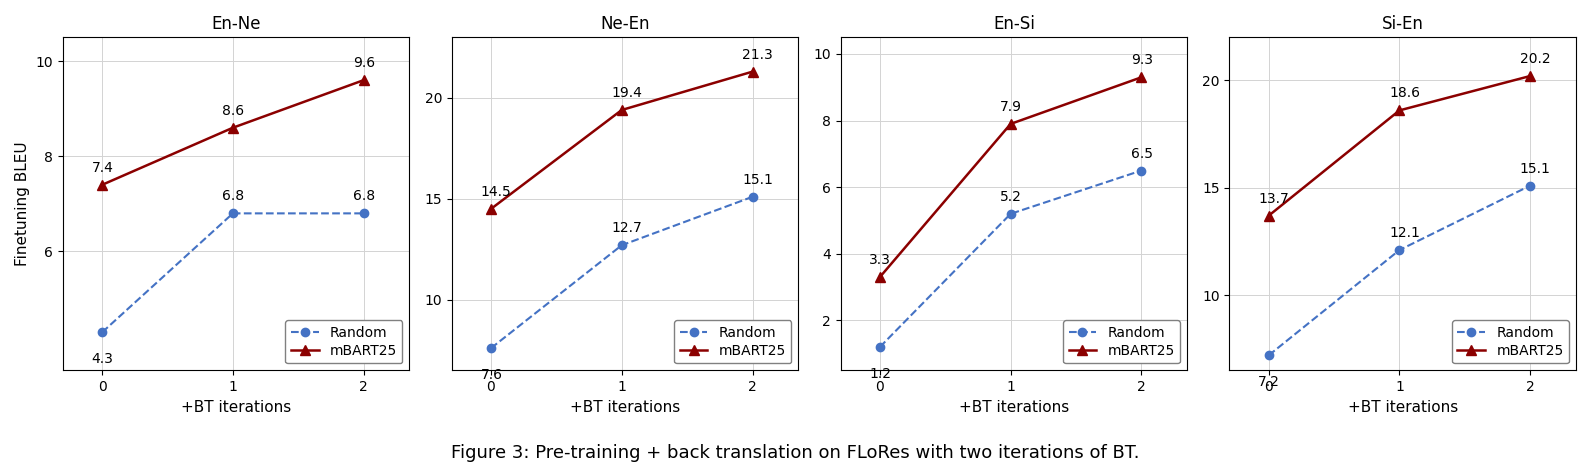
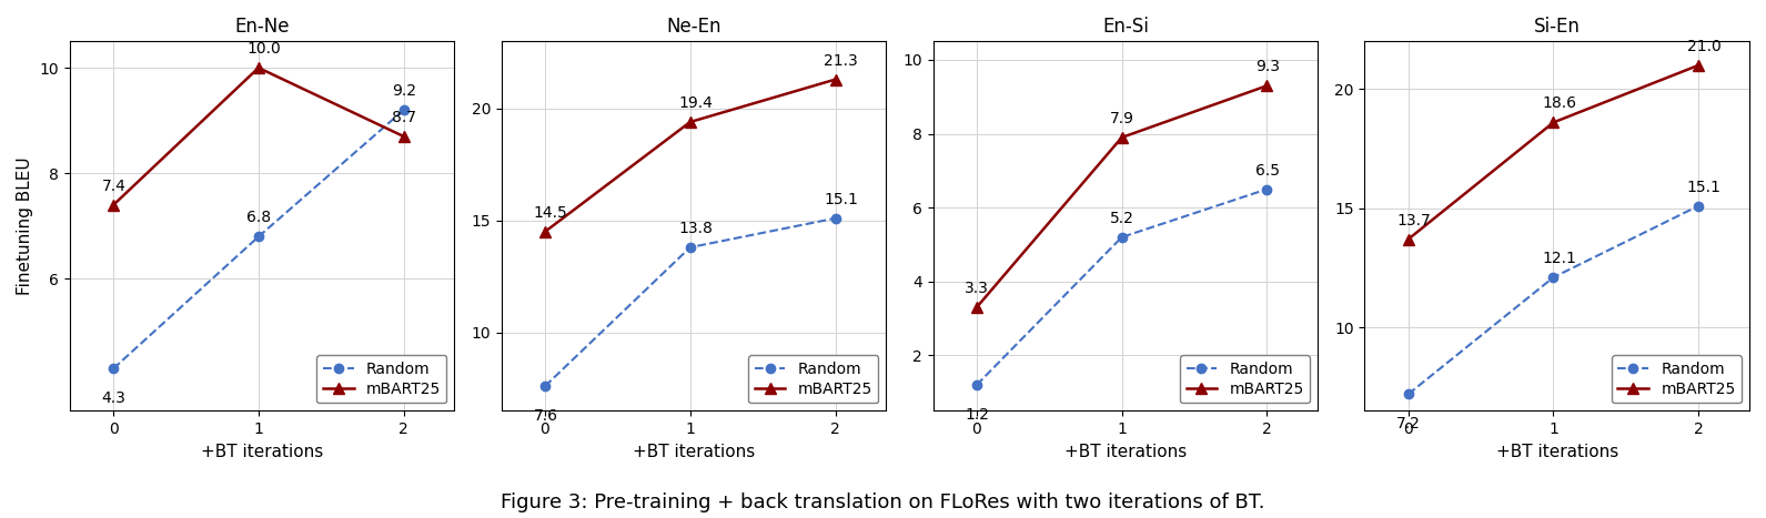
En-Ne/mBART25/1: 8.6 -> 10.0
En-Ne/Random/2: 6.8 -> 9.2
En-Ne/mBART25/2: 9.6 -> 8.7
Ne-En/Random/1: 12.7 -> 13.8
Si-En/mBART25/2: 20.2 -> 21.0
